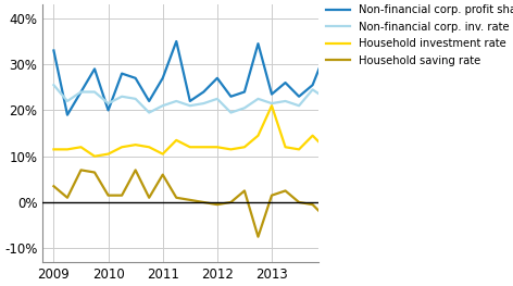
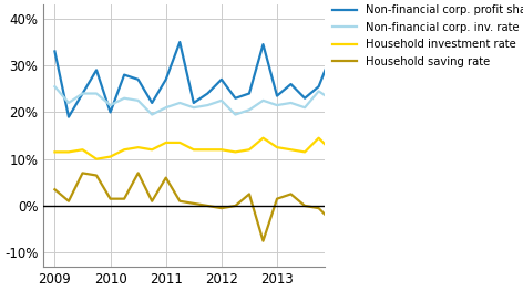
Household investment rate/2011: 10.5% -> 13.5%
Household investment rate/2013: 21.0% -> 12.5%
